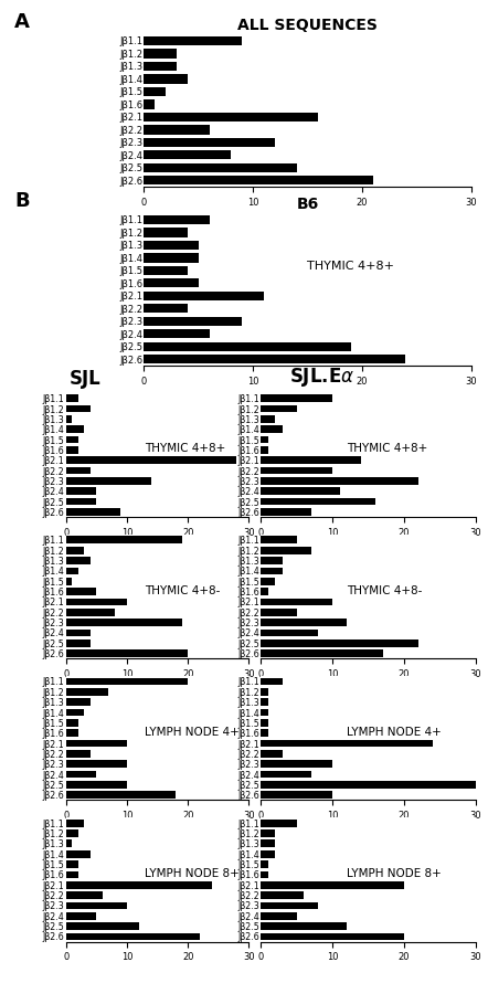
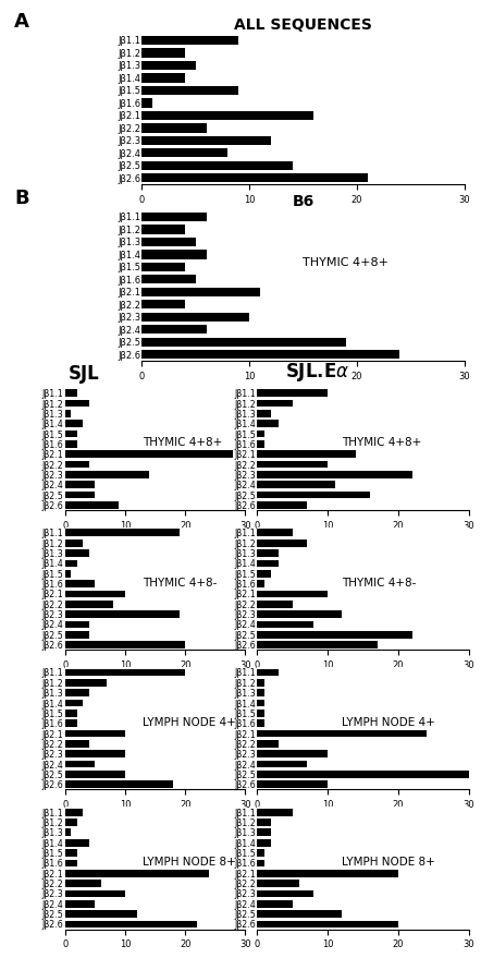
ALL SEQUENCES/Jβ1.2: 3 -> 4
ALL SEQUENCES/Jβ1.3: 3 -> 5
ALL SEQUENCES/Jβ1.5: 2 -> 9
B6/Jβ1.4: 5 -> 6
B6/Jβ2.3: 9 -> 10
